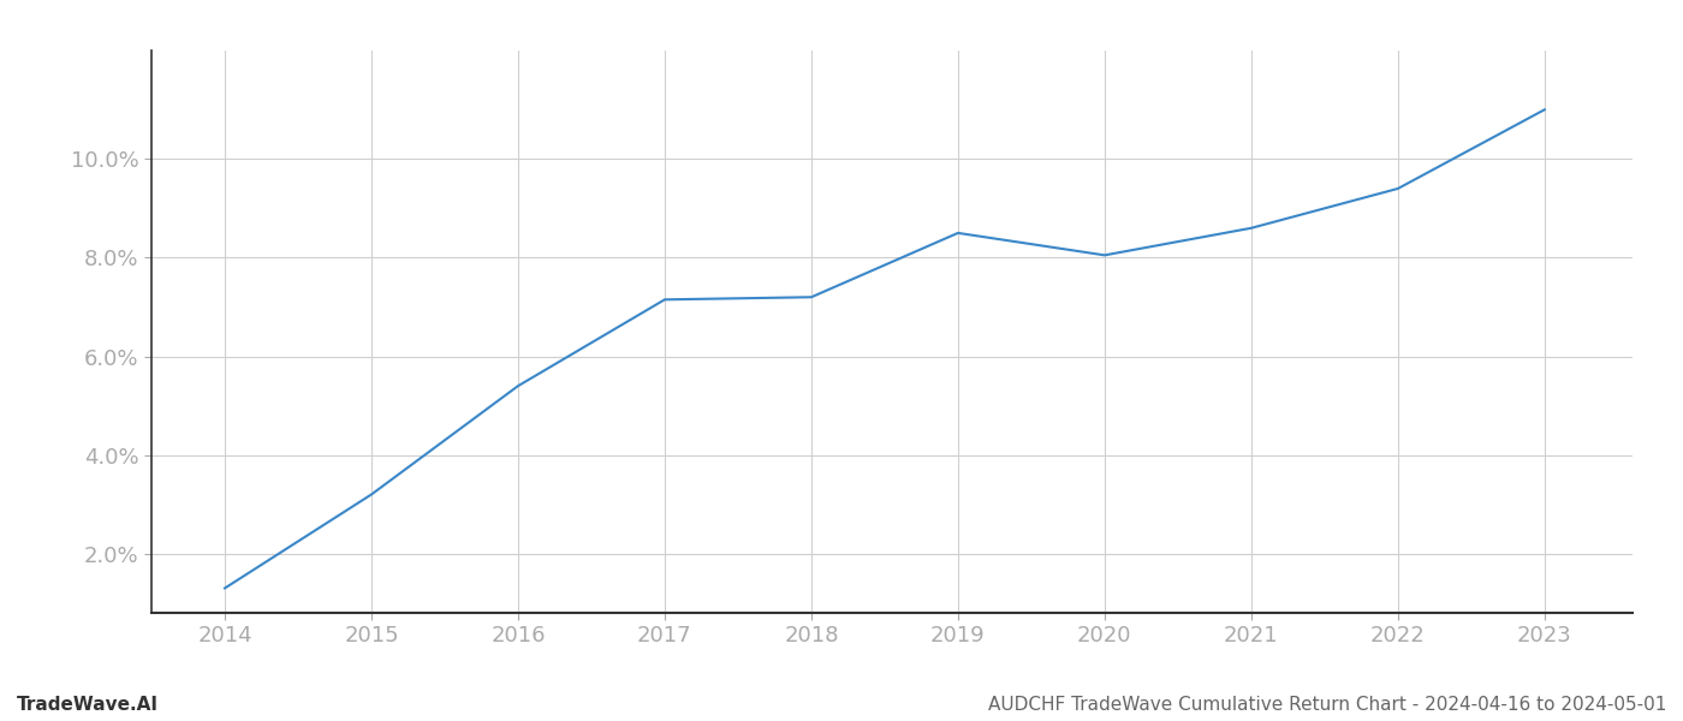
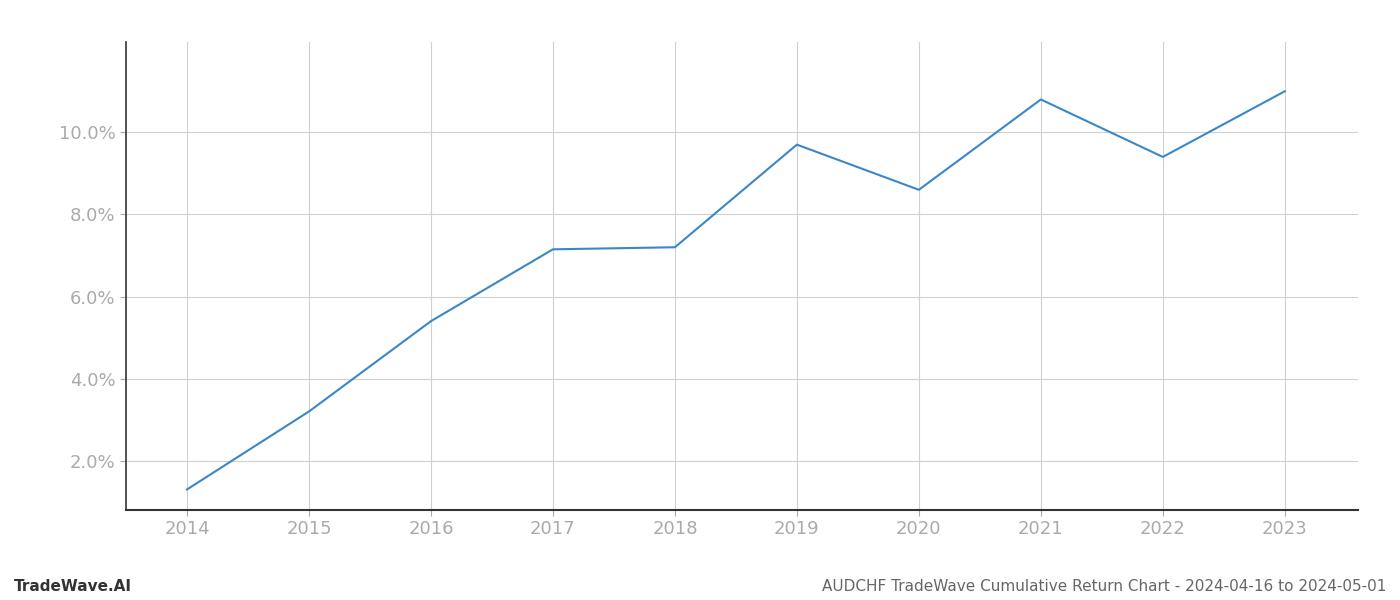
2019: 8.50% -> 9.70%
2020: 8.05% -> 8.60%
2021: 8.60% -> 10.80%
